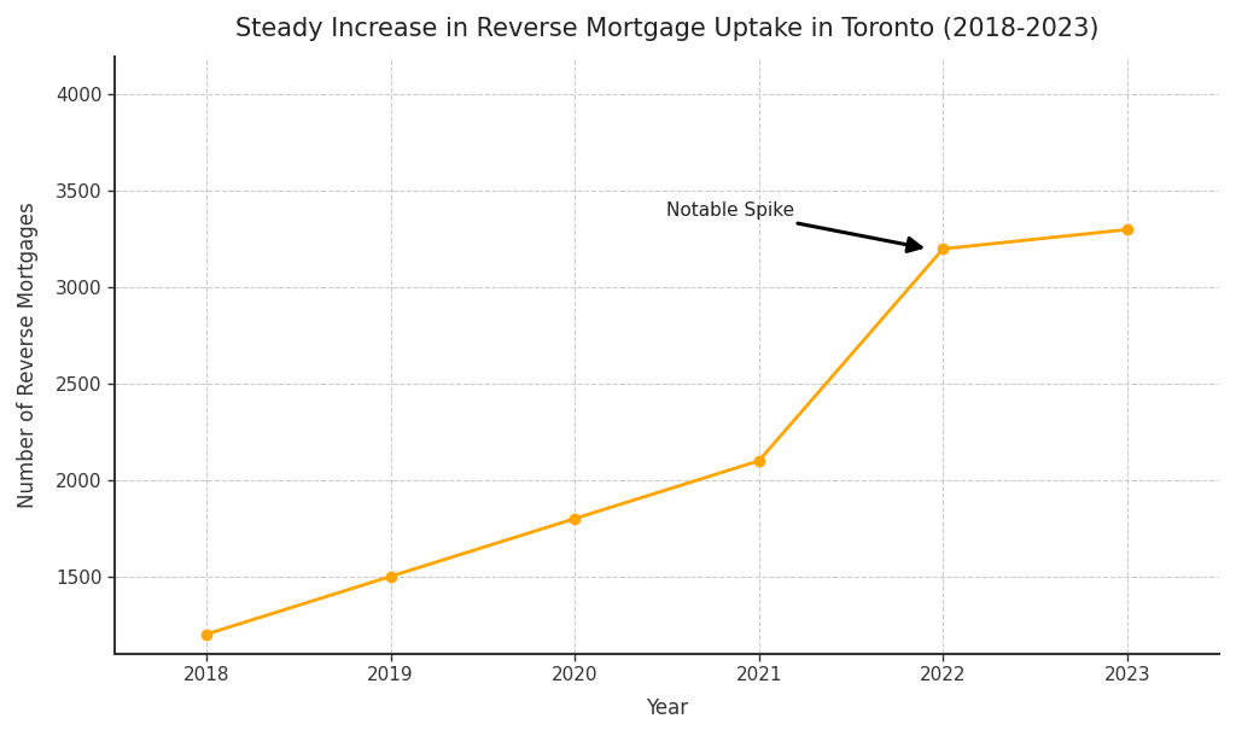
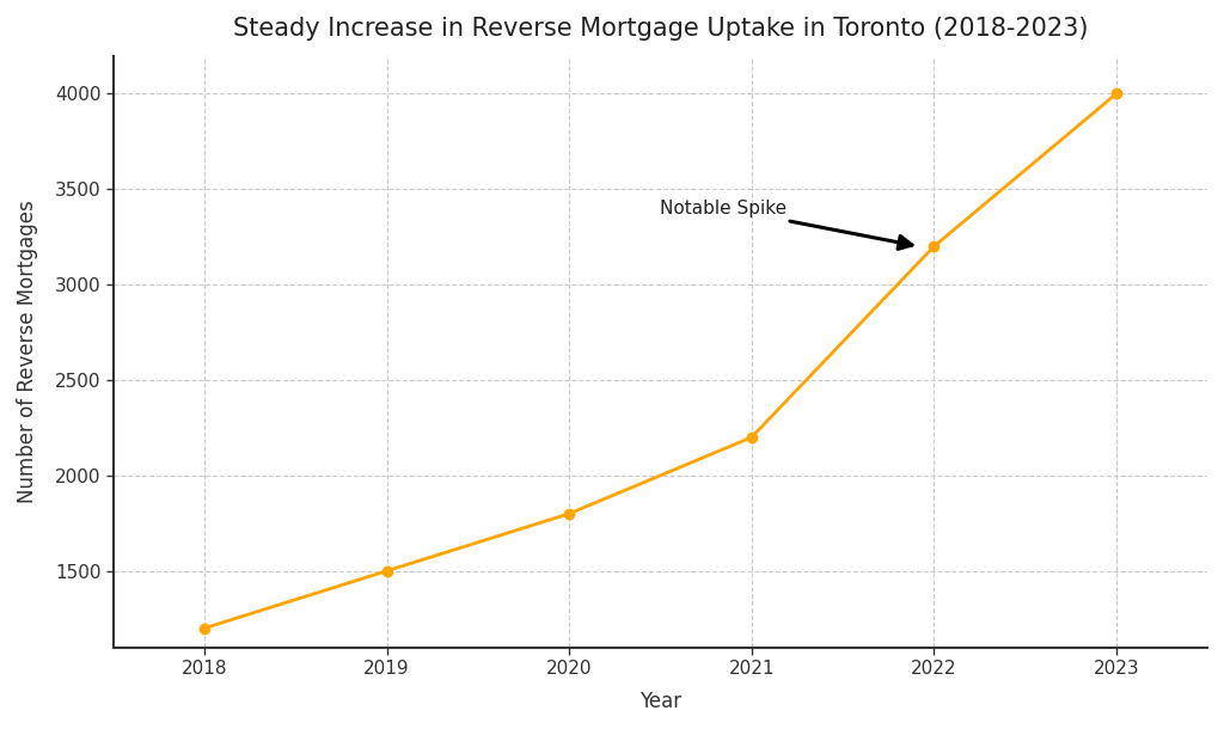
2021: 2100 -> 2200
2023: 3300 -> 4000
